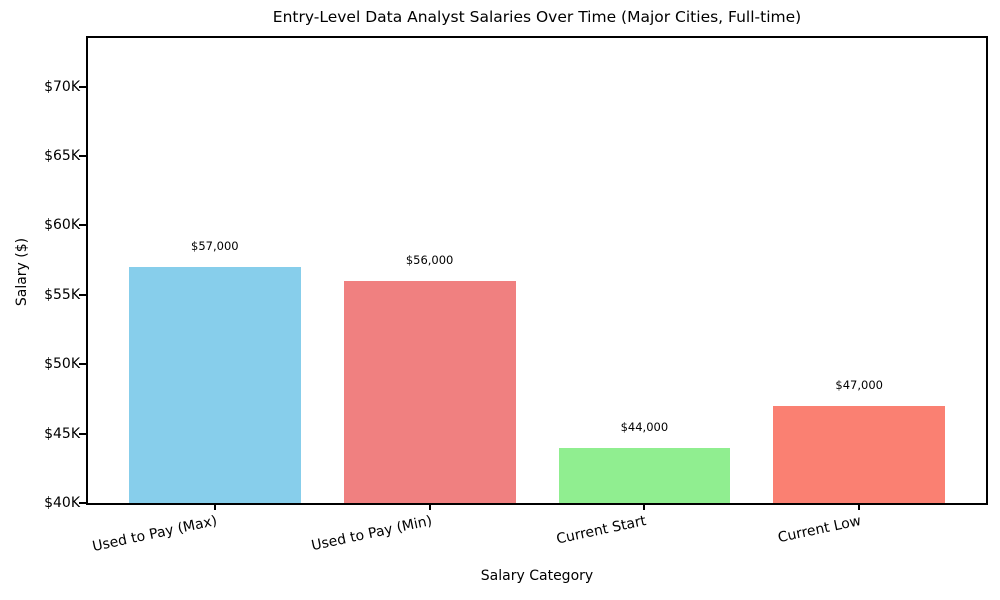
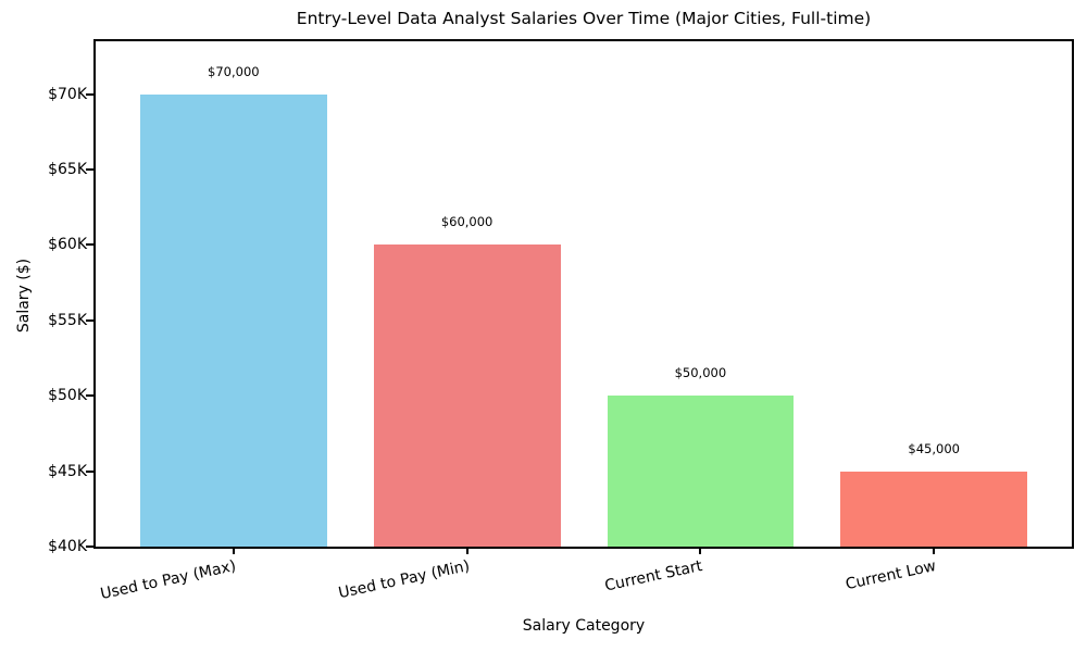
Used to Pay (Max): $57,000 -> $70,000
Used to Pay (Min): $56,000 -> $60,000
Current Start: $44,000 -> $50,000
Current Low: $47,000 -> $45,000
